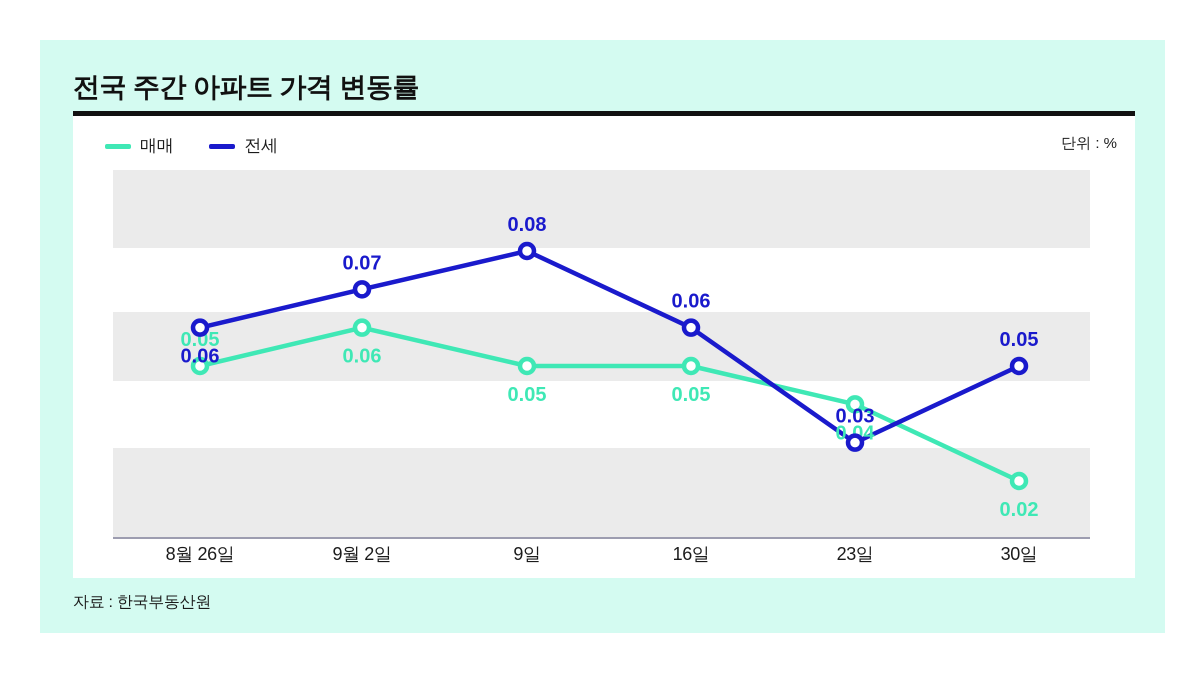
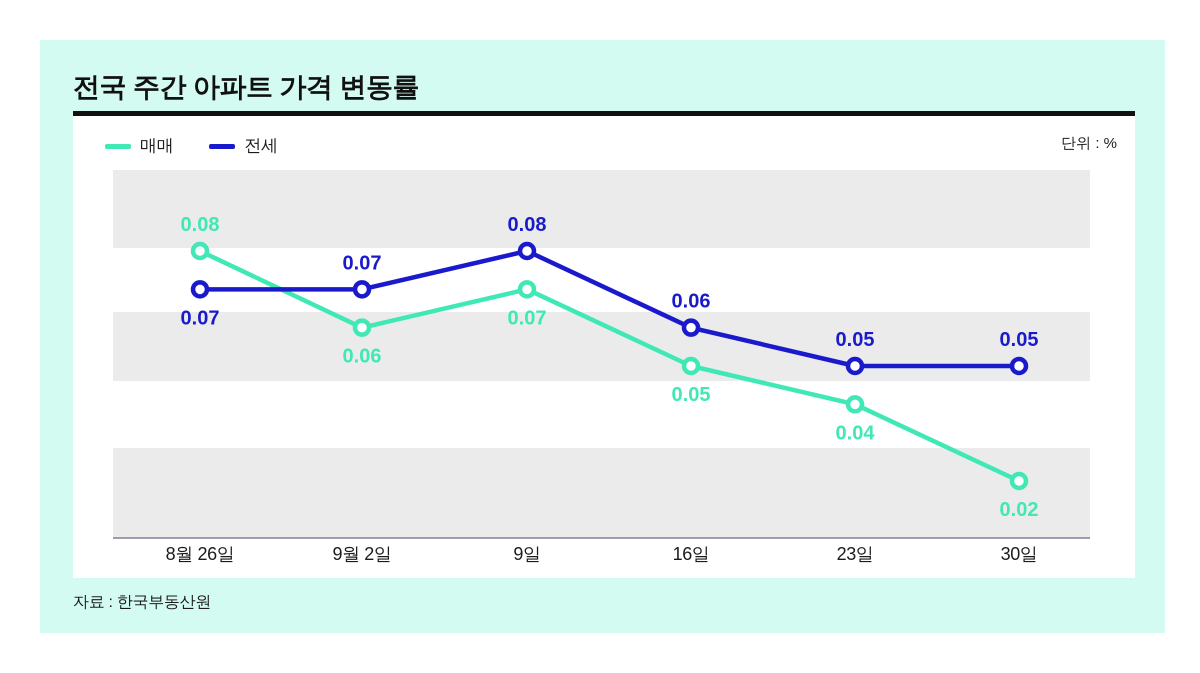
매매/8월 26일: 0.05 -> 0.08
전세/8월 26일: 0.06 -> 0.07
매매/9일: 0.05 -> 0.07
전세/23일: 0.03 -> 0.05
